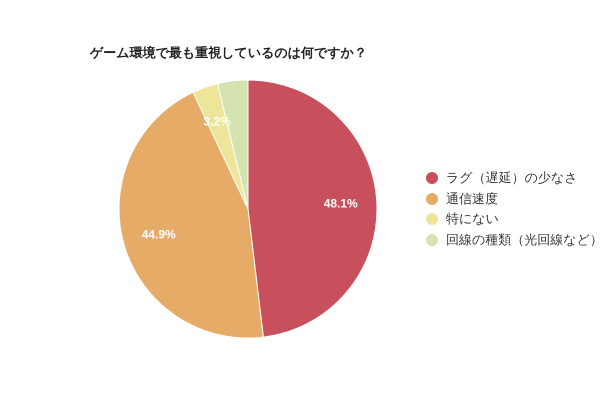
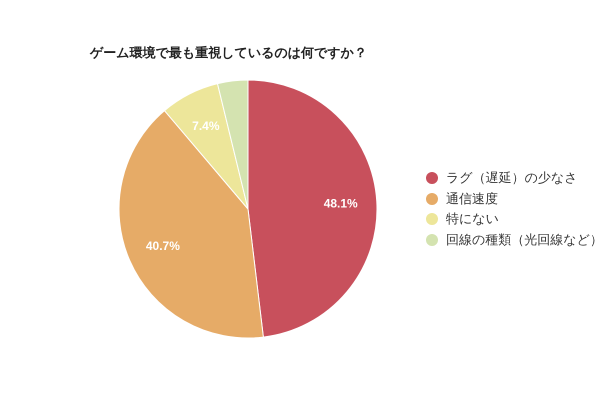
通信速度: 44.9% -> 40.7%
特にない: 3.2% -> 7.4%
